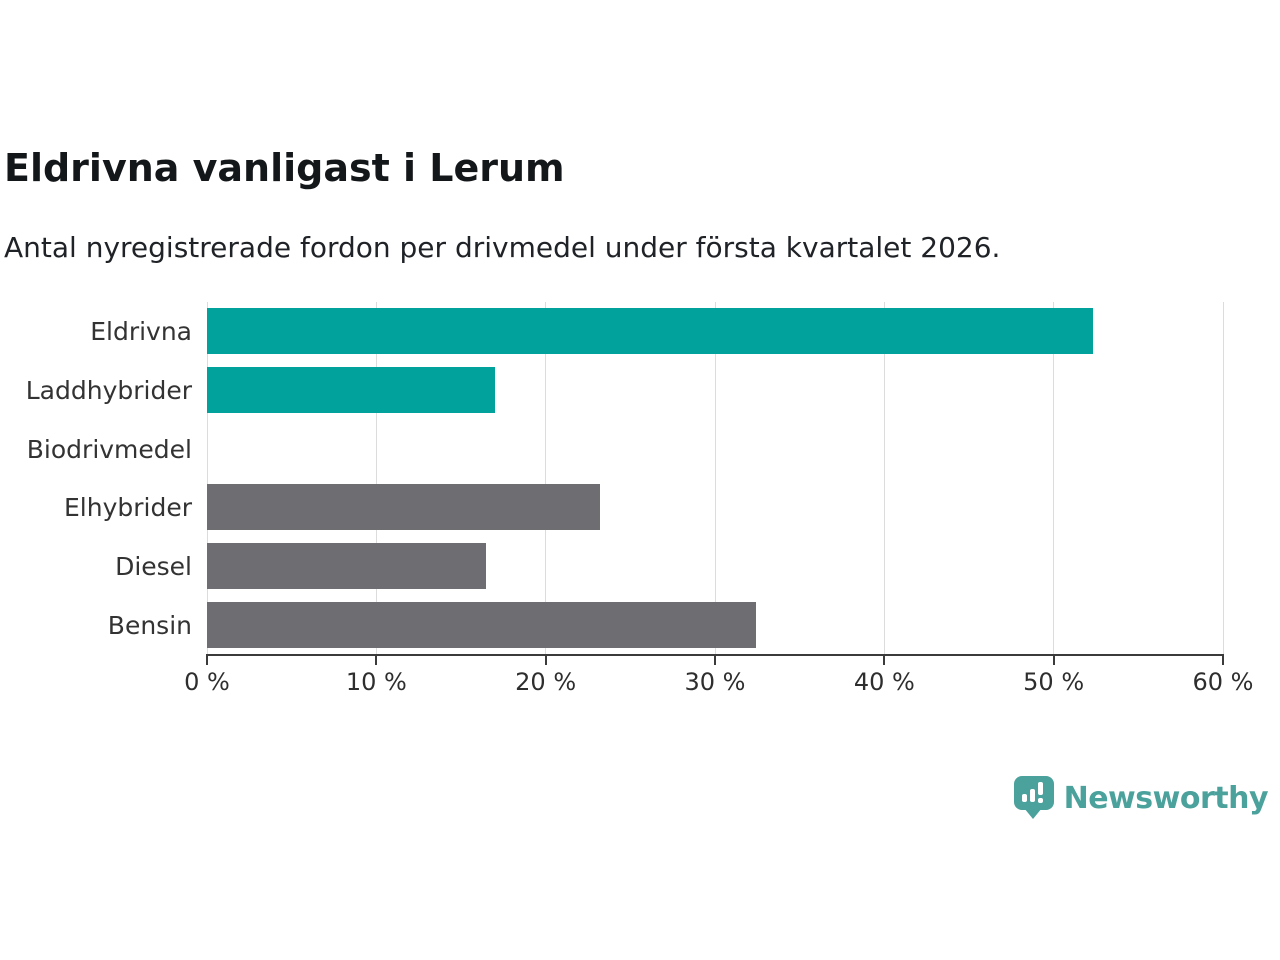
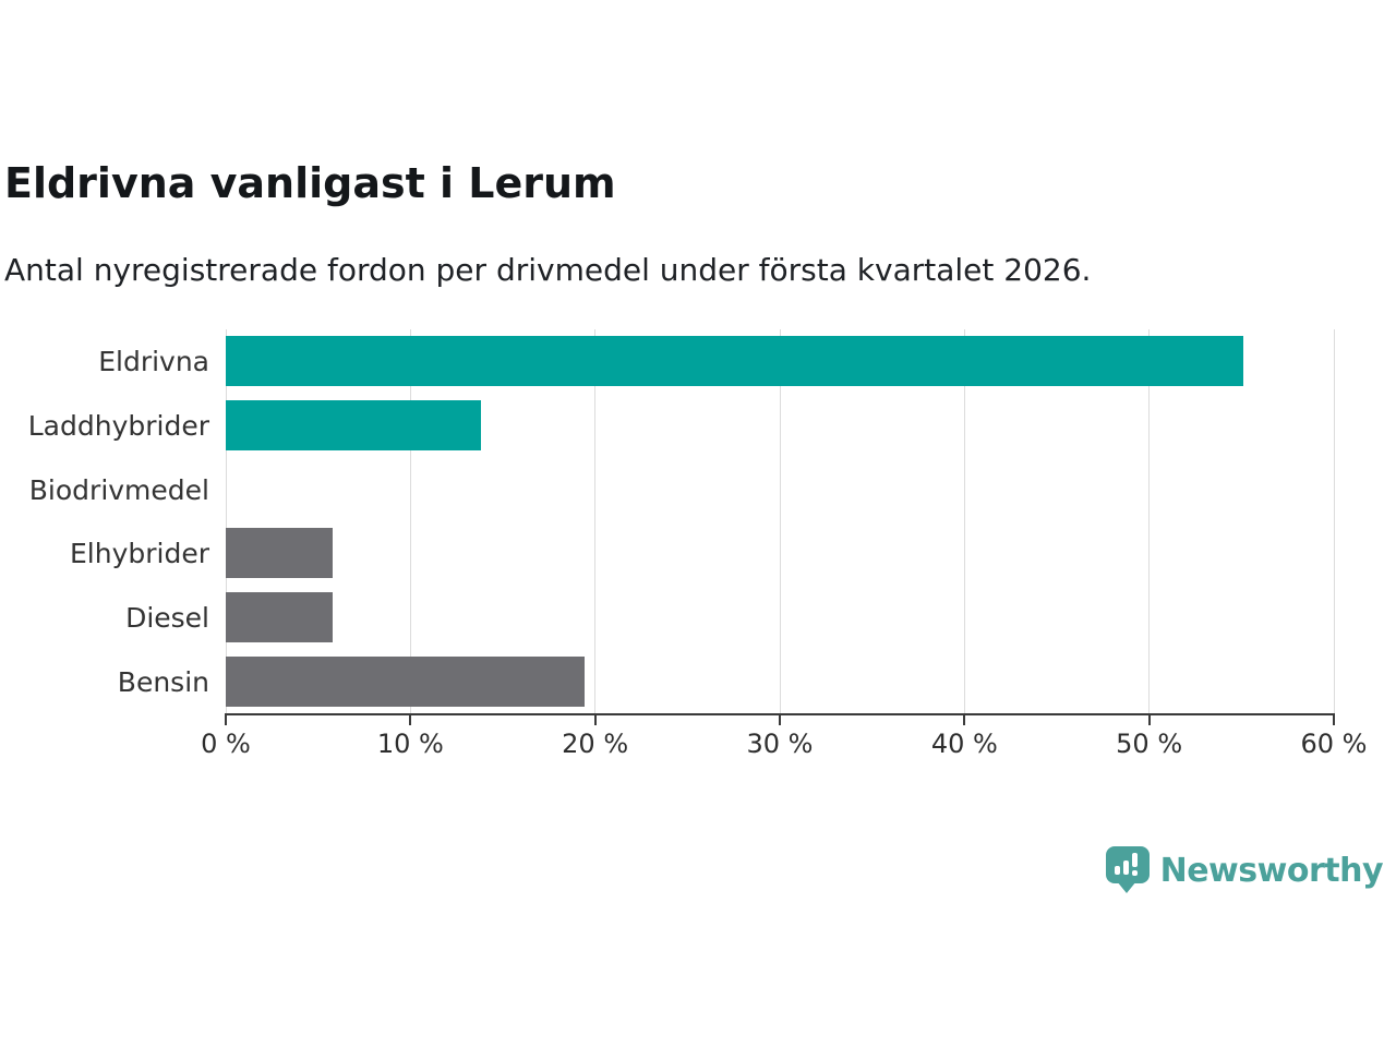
Eldrivna: 52.3% -> 55.1%
Laddhybrider: 17.0% -> 13.8%
Elhybrider: 23.2% -> 5.8%
Diesel: 16.5% -> 5.8%
Bensin: 32.4% -> 19.4%
